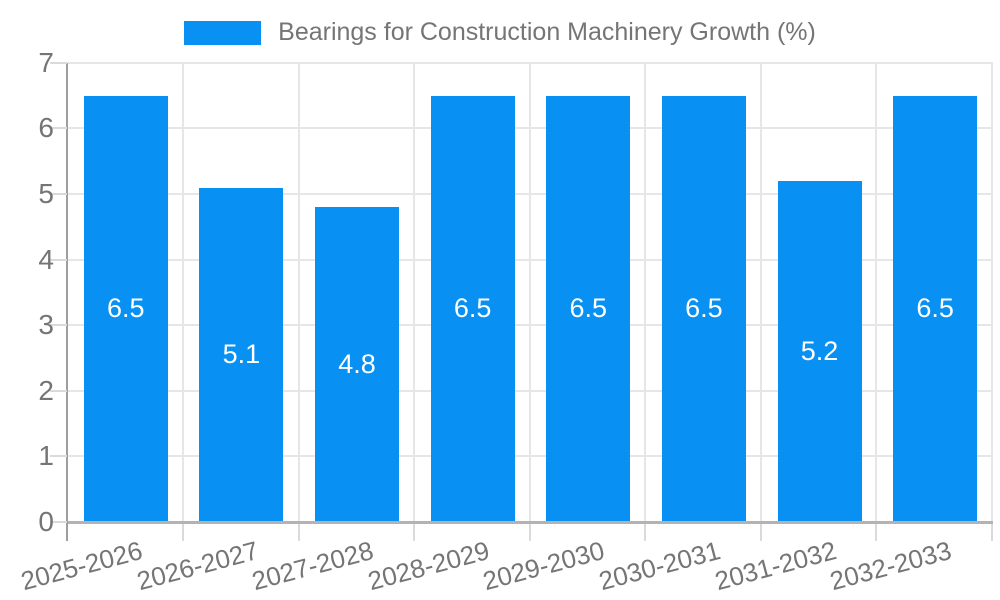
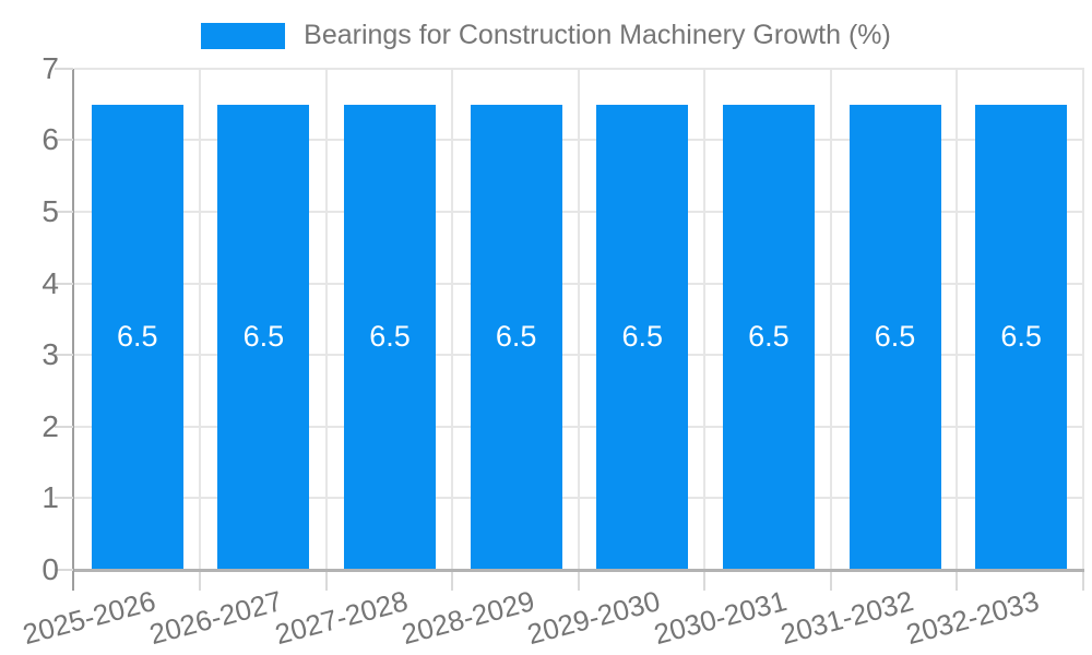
2026-2027: 5.1 -> 6.5
2027-2028: 4.8 -> 6.5
2031-2032: 5.2 -> 6.5
